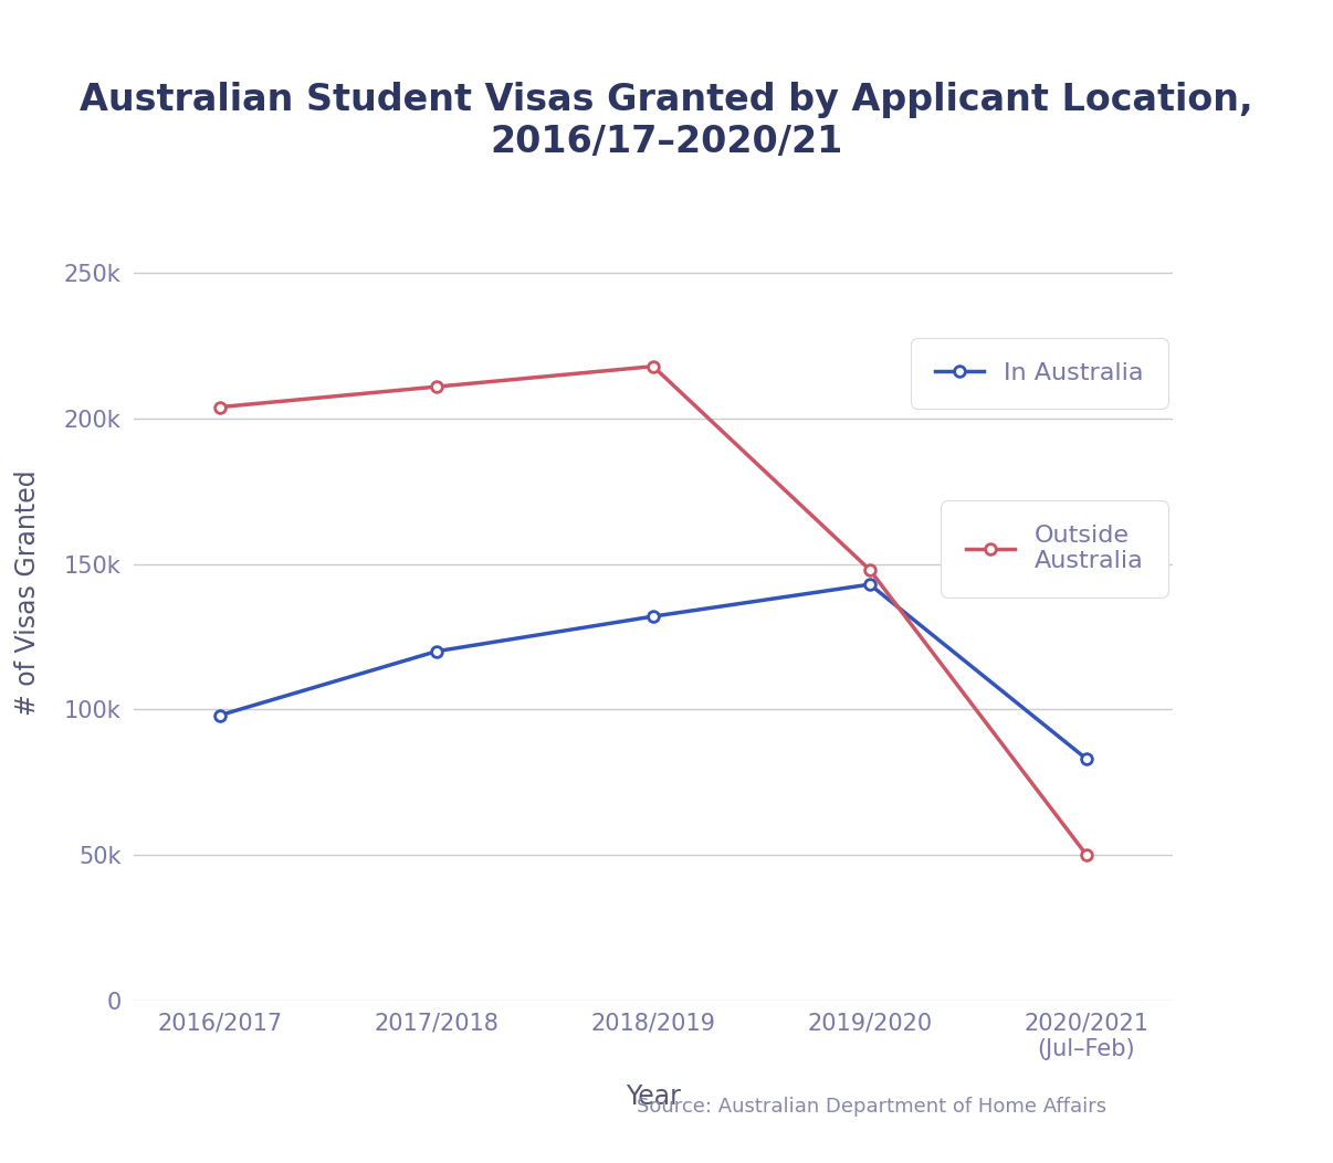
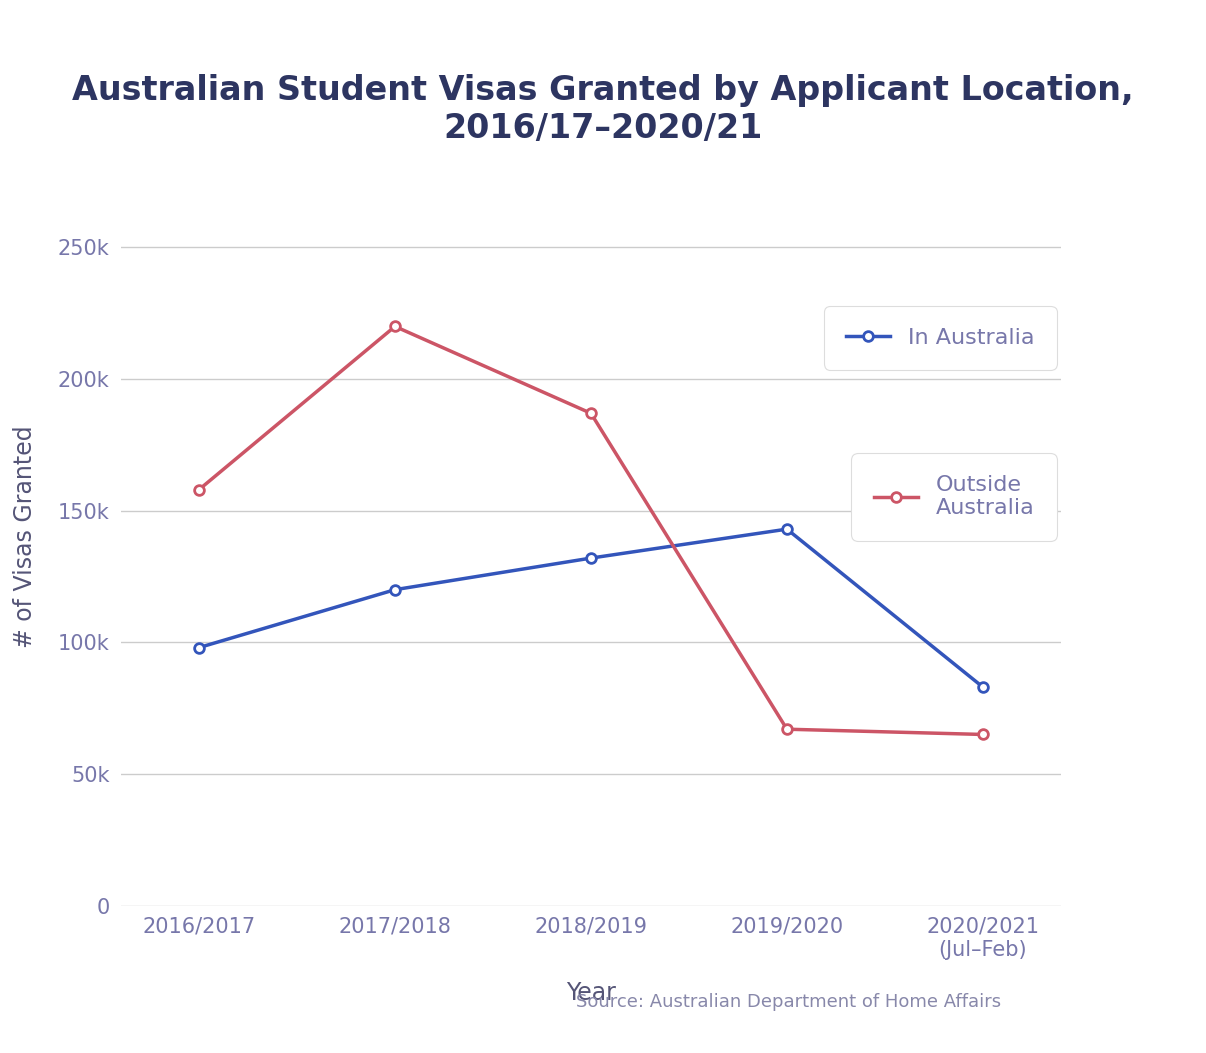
Outside Australia/2016/2017: 204k -> 158k
Outside Australia/2017/2018: 211k -> 220k
Outside Australia/2018/2019: 218k -> 187k
Outside Australia/2019/2020: 148k -> 67k
Outside Australia/2020/2021 (Jul–Feb): 50k -> 65k
